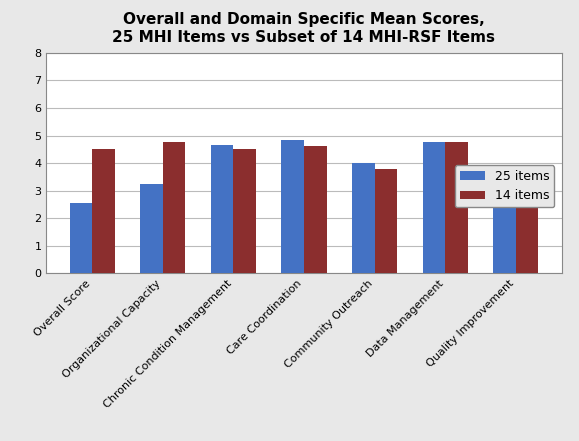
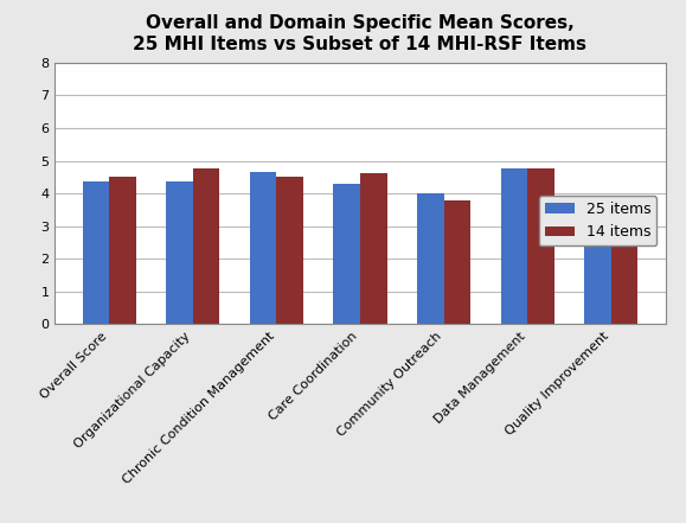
25 items/Overall Score: 2.55 -> 4.37
25 items/Organizational Capacity: 3.25 -> 4.37
25 items/Care Coordination: 4.85 -> 4.30
